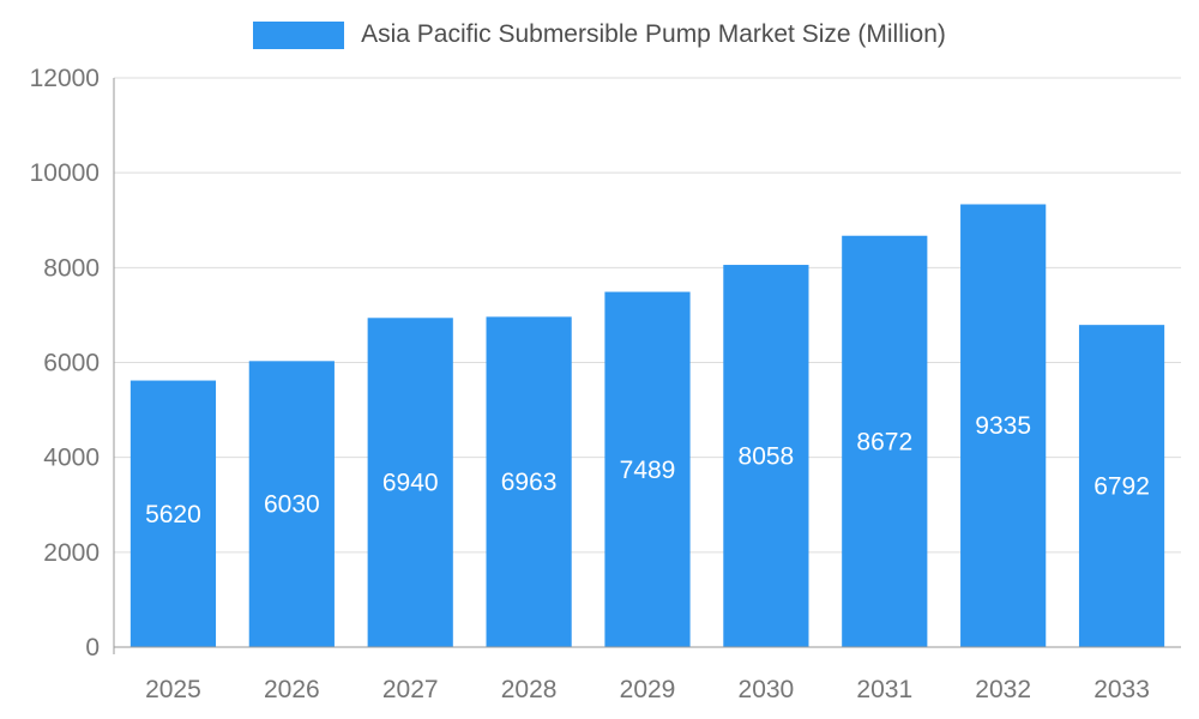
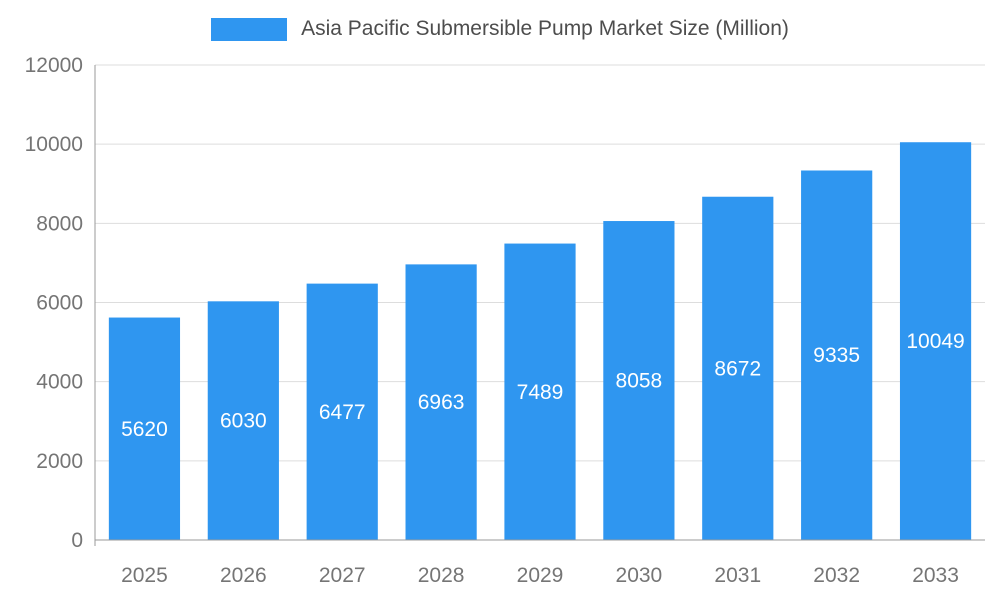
2027: 6940 -> 6477
2033: 6792 -> 10049
